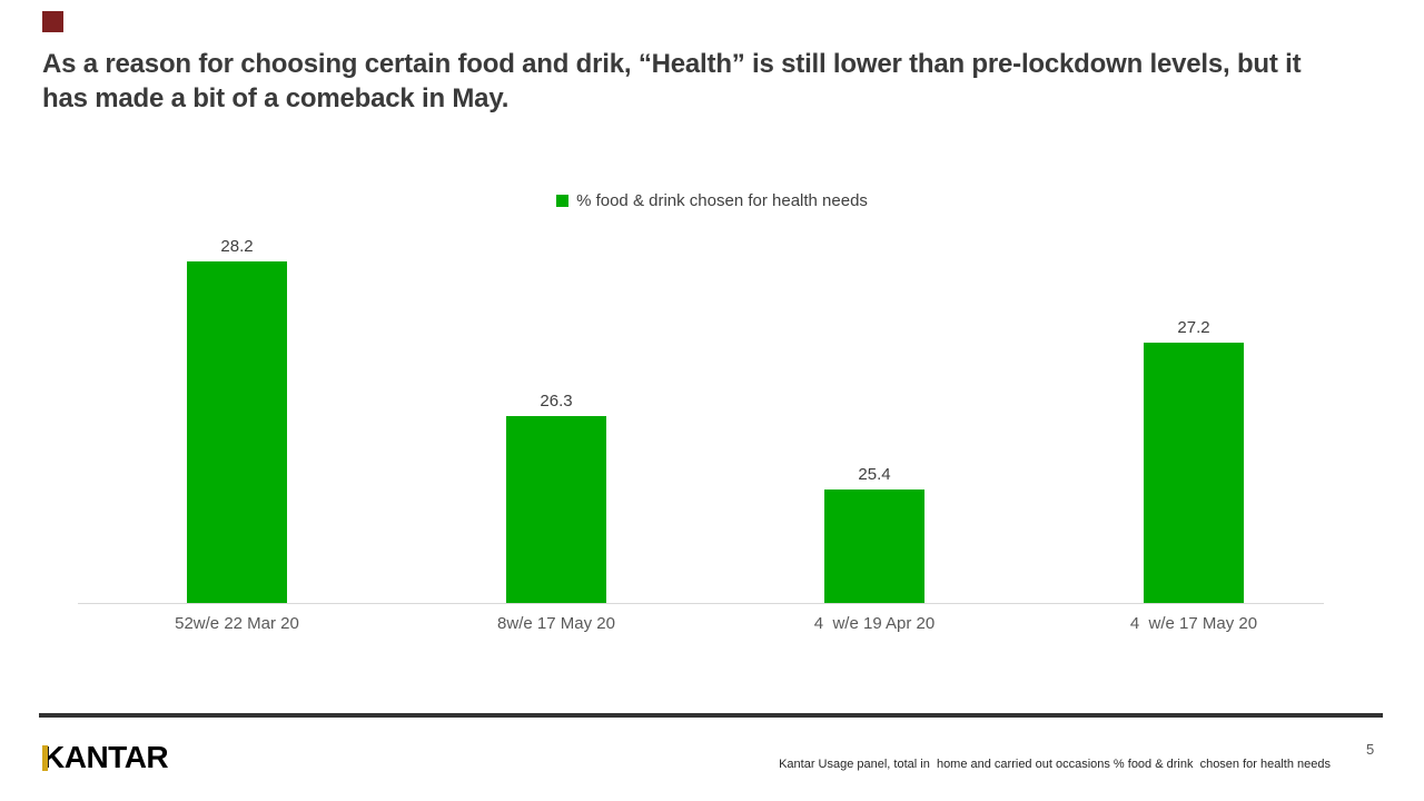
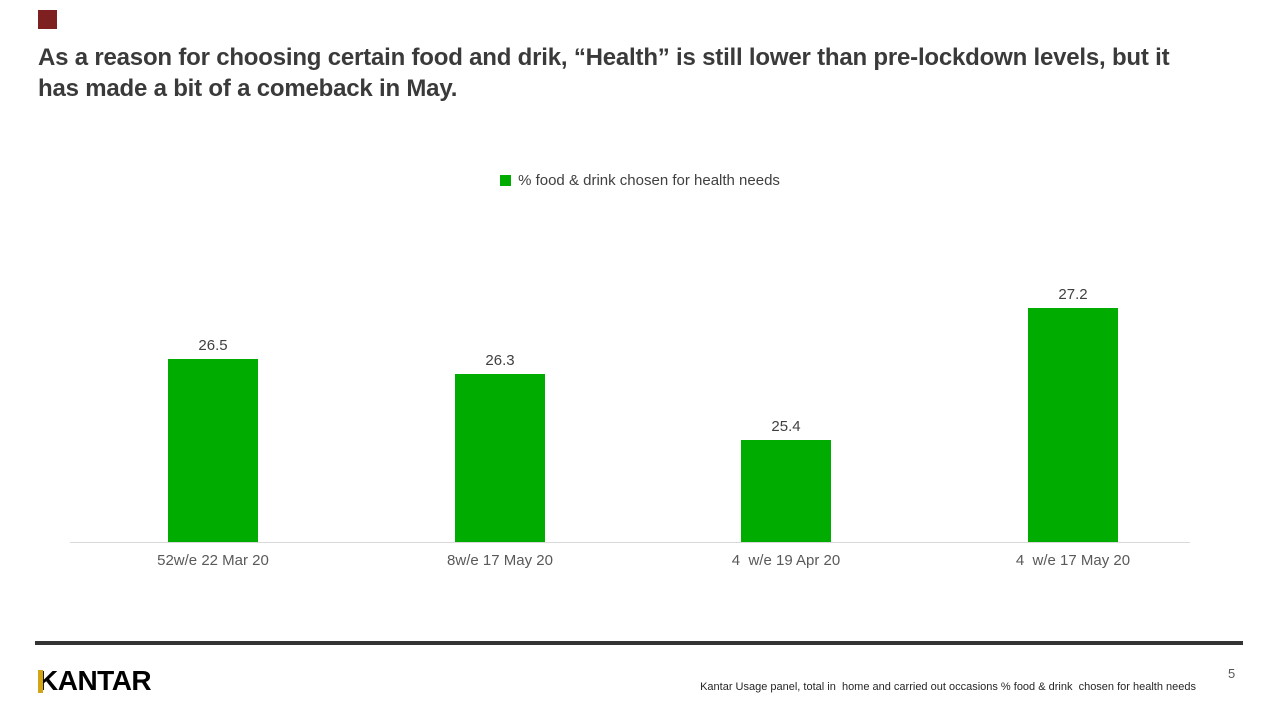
52w/e 22 Mar 20: 28.2 -> 26.5
